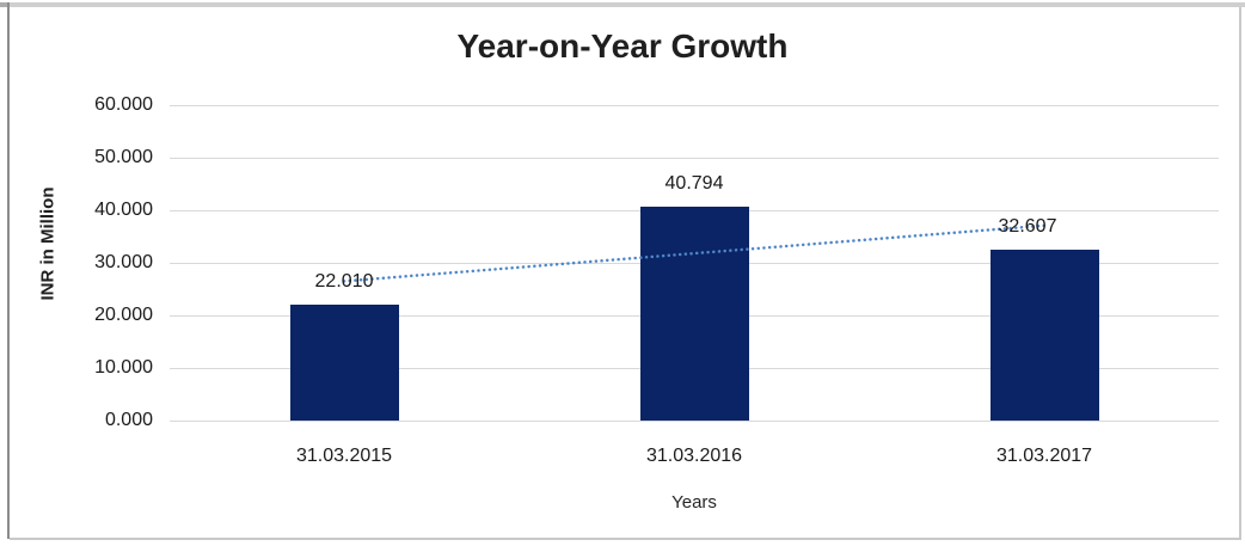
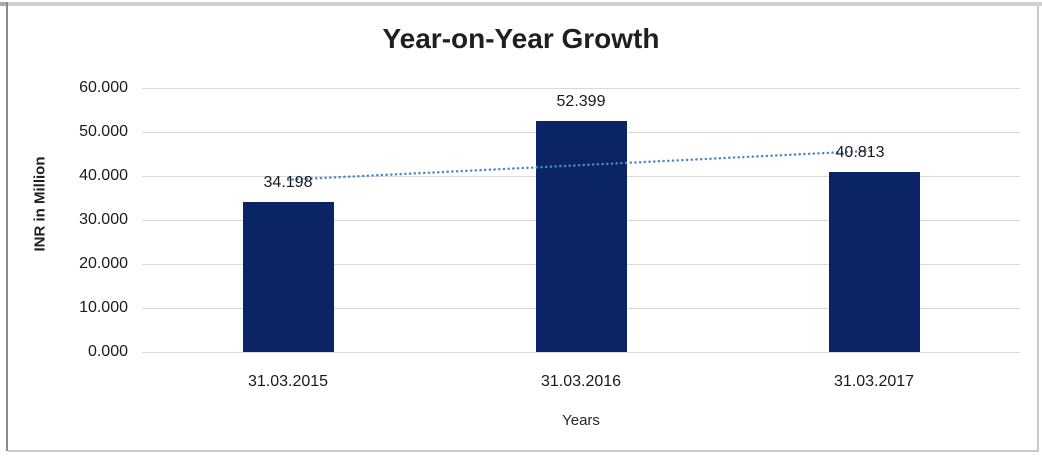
31.03.2015: 22.010 -> 34.198
31.03.2016: 40.794 -> 52.399
31.03.2017: 32.607 -> 40.813
